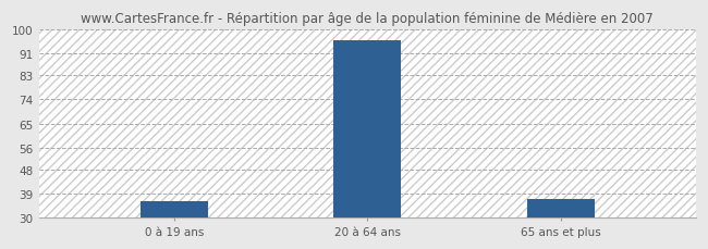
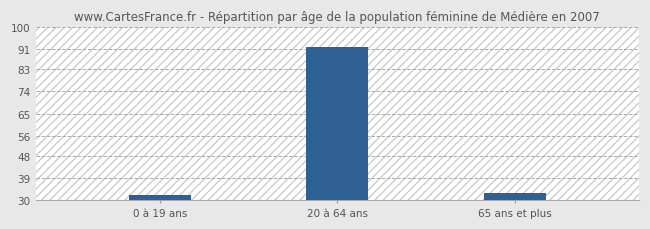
0 à 19 ans: 36 -> 32
20 à 64 ans: 96 -> 92
65 ans et plus: 37 -> 33
